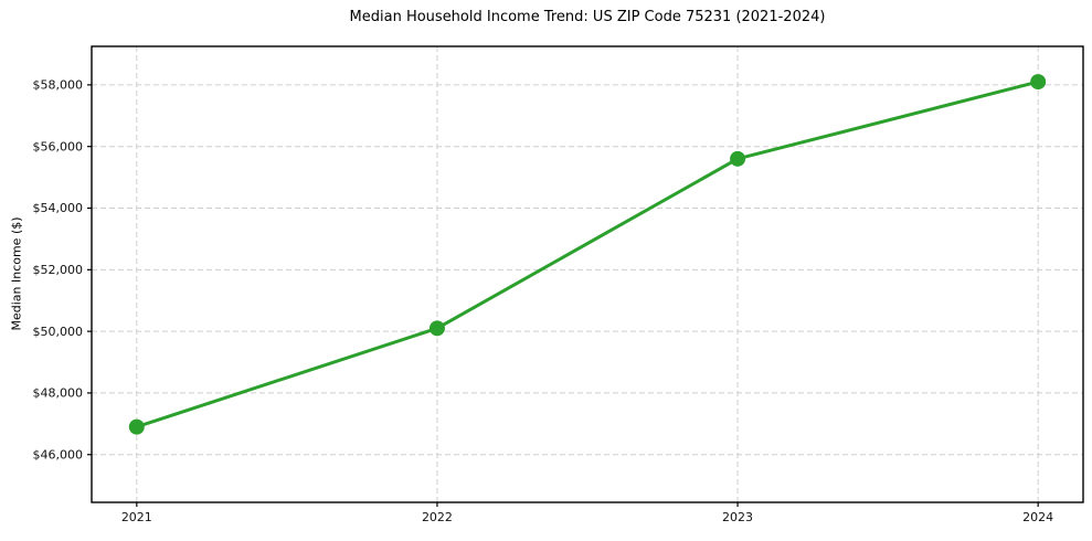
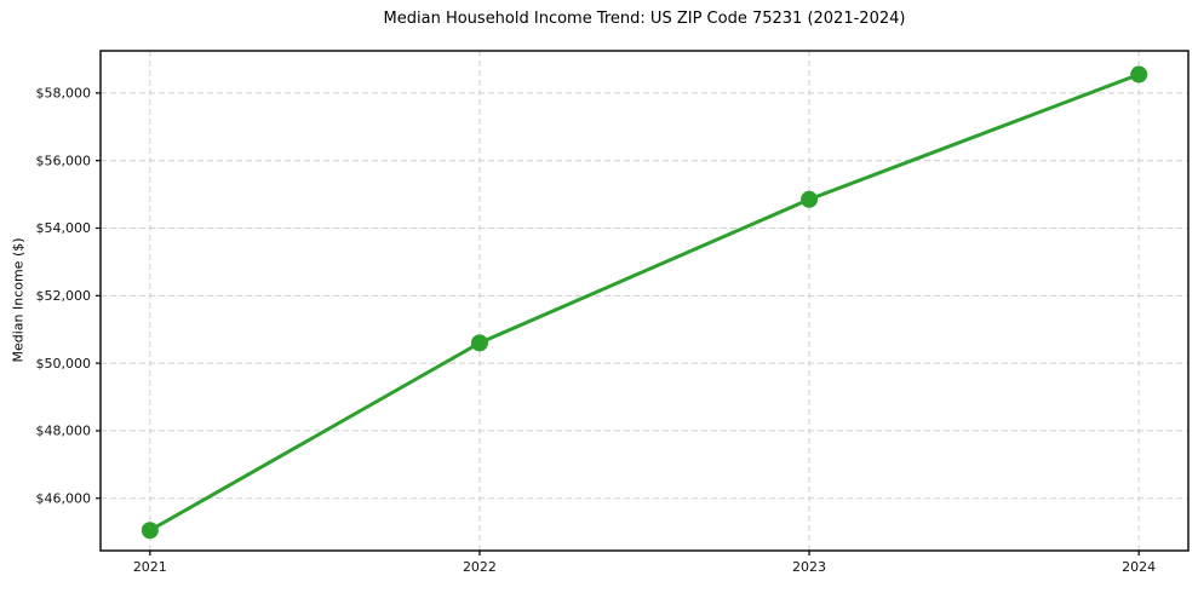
2021: $46900 -> $45000
2022: $50100 -> $50600
2023: $55600 -> $54800
2024: $58100 -> $58600
